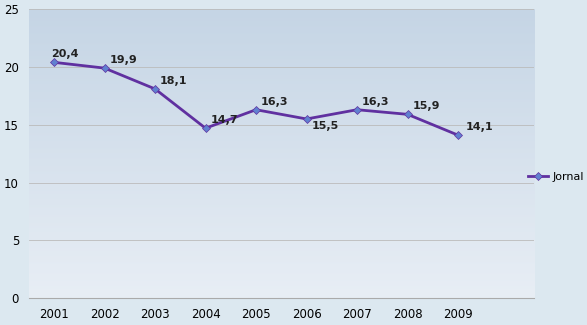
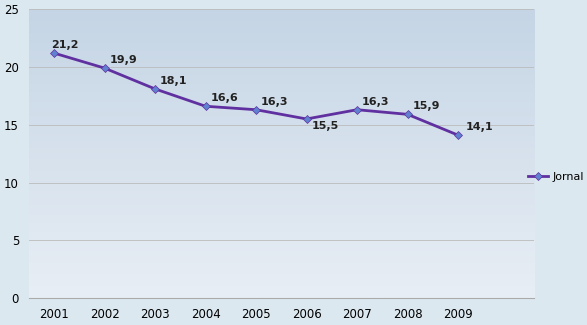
2001: 20,4 -> 21,2
2004: 14,7 -> 16,6
